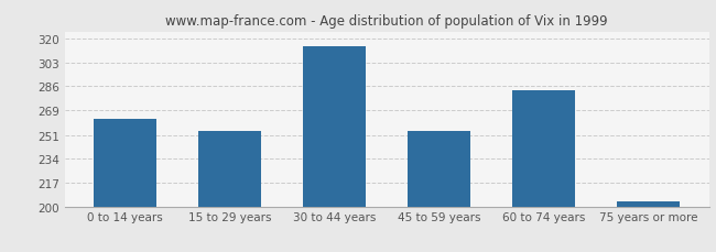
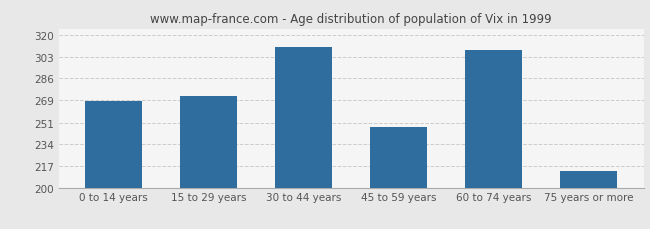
0 to 14 years: 263 -> 268
15 to 29 years: 254 -> 272
30 to 44 years: 315 -> 311
45 to 59 years: 254 -> 248
60 to 74 years: 283 -> 308
75 years or more: 204 -> 213
